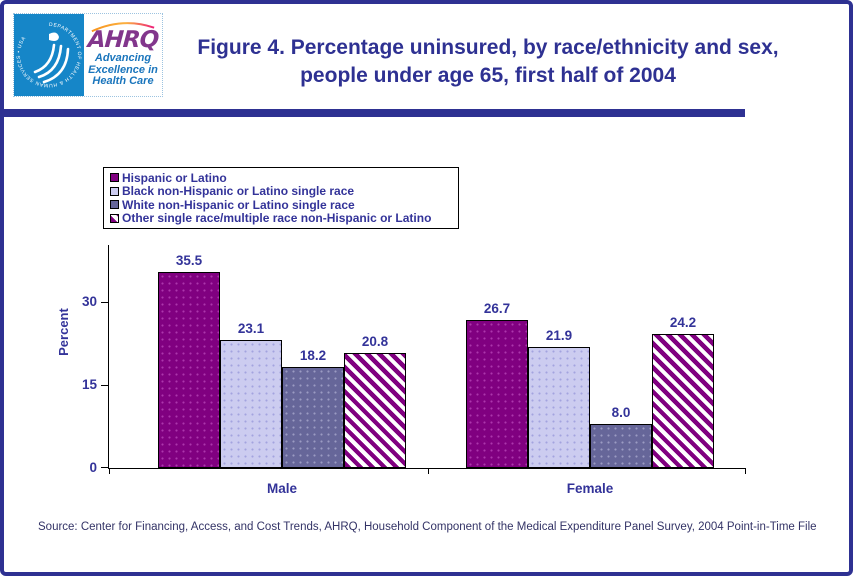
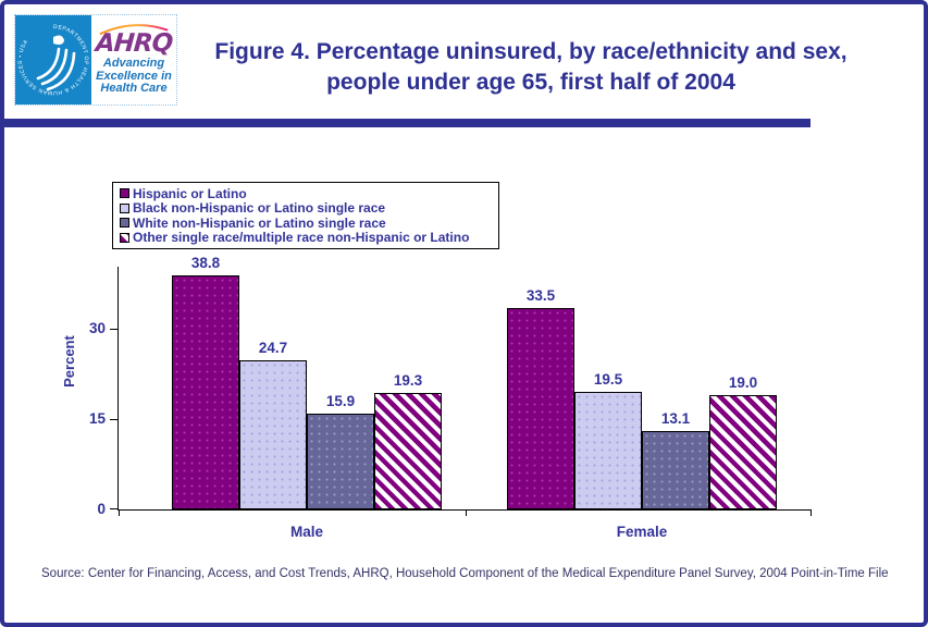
Hispanic or Latino/Male: 35.5 -> 38.8
Black non-Hispanic or Latino single race/Male: 23.1 -> 24.7
White non-Hispanic or Latino single race/Male: 18.2 -> 15.9
Other single race/multiple race non-Hispanic or Latino/Male: 20.8 -> 19.3
Hispanic or Latino/Female: 26.7 -> 33.5
Black non-Hispanic or Latino single race/Female: 21.9 -> 19.5
White non-Hispanic or Latino single race/Female: 8.0 -> 13.1
Other single race/multiple race non-Hispanic or Latino/Female: 24.2 -> 19.0
